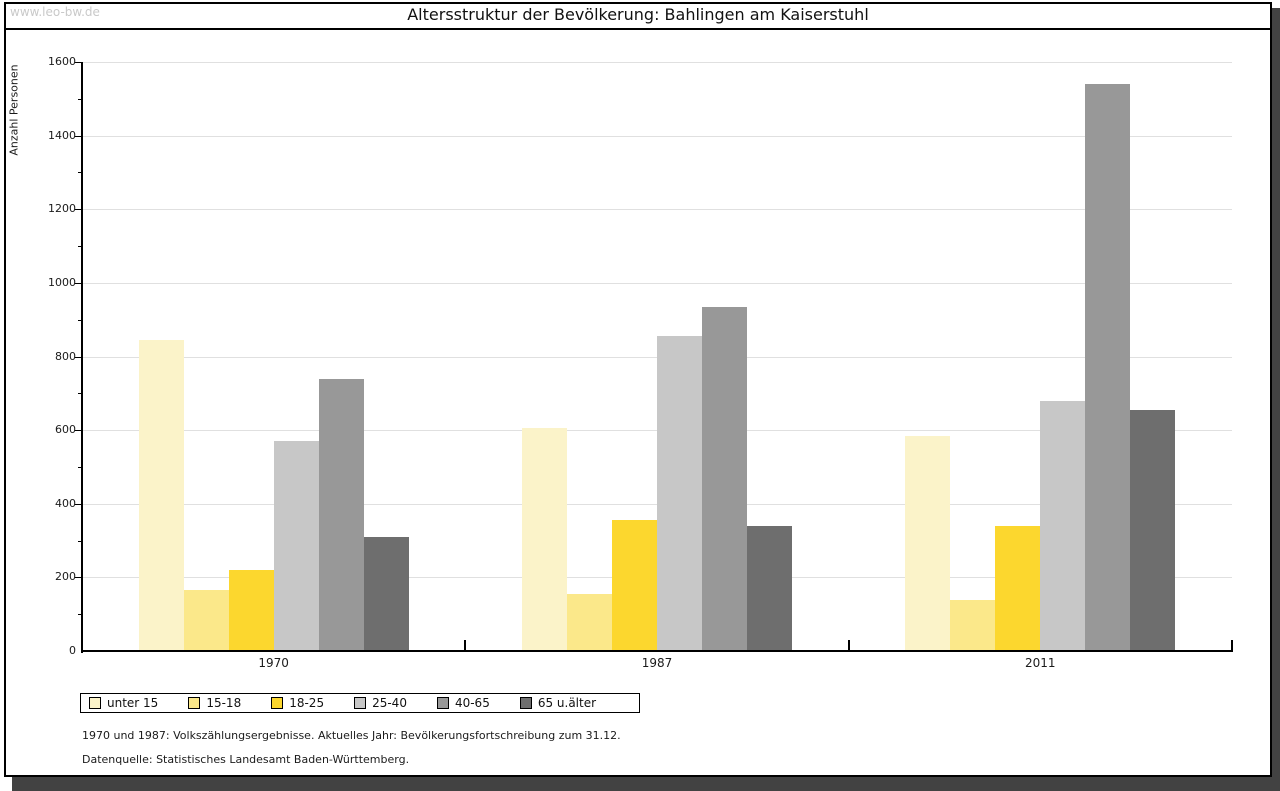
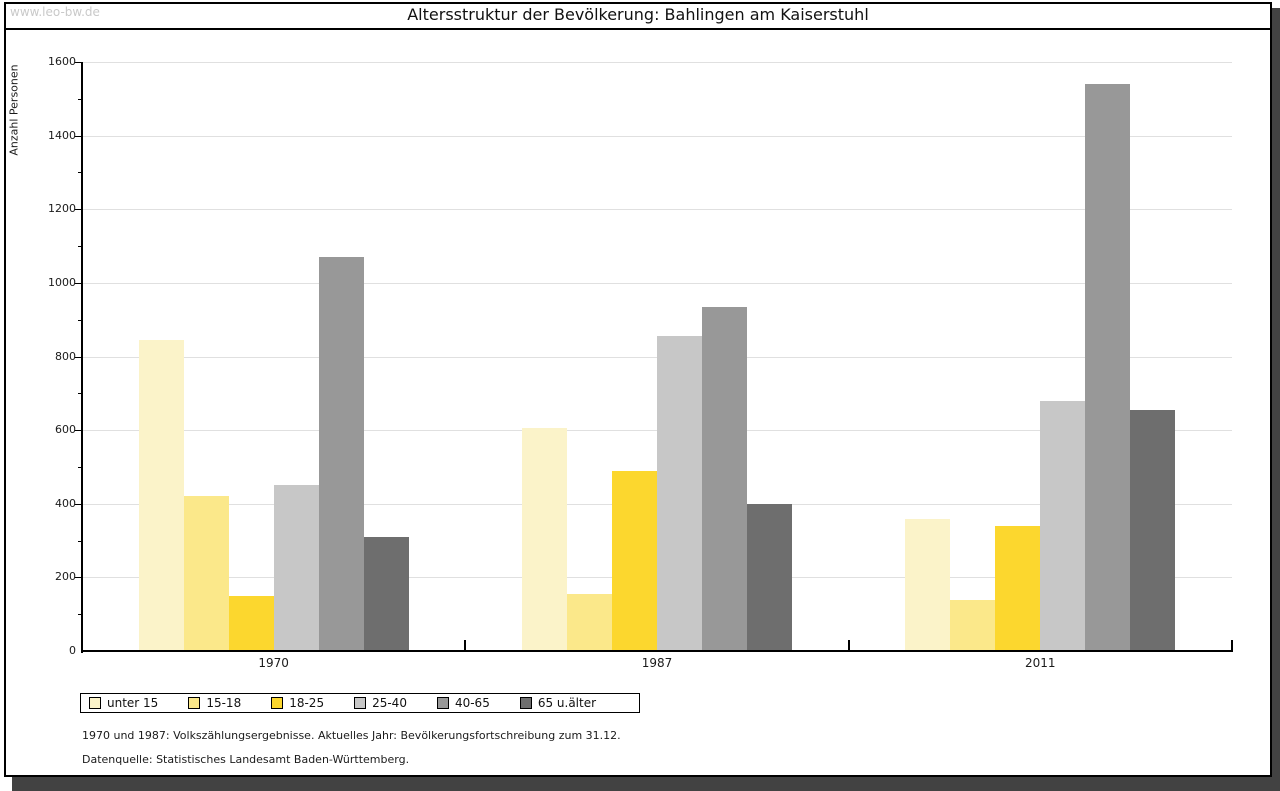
15-18/1970: 160 -> 420
18-25/1970: 220 -> 150
25-40/1970: 570 -> 450
40-65/1970: 740 -> 1070
18-25/1987: 360 -> 490
65 u.älter/1987: 340 -> 400
unter 15/2011: 580 -> 360
